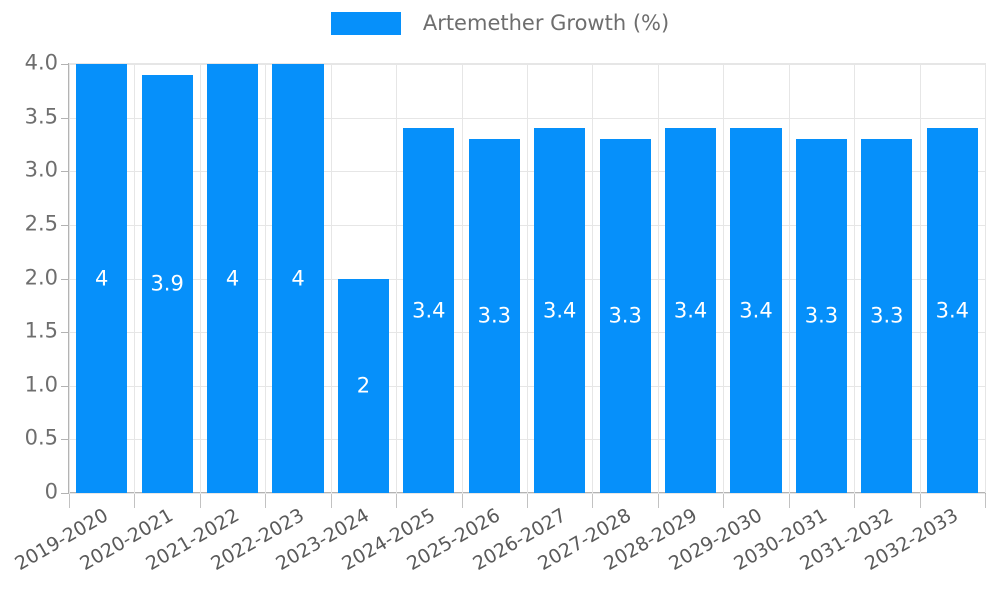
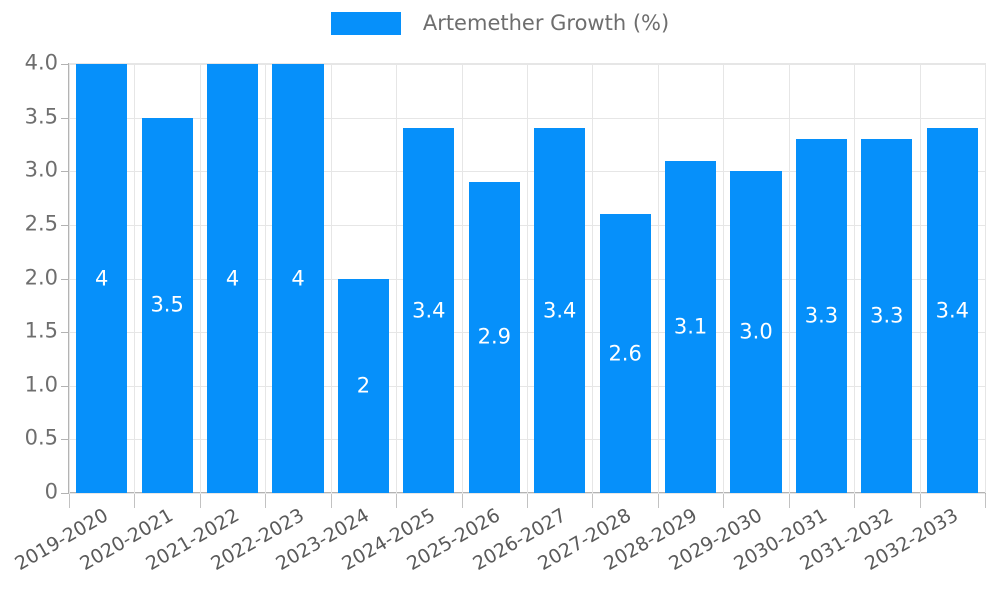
2020-2021: 3.9 -> 3.5
2025-2026: 3.3 -> 2.9
2027-2028: 3.3 -> 2.6
2028-2029: 3.4 -> 3.1
2029-2030: 3.4 -> 3.0
